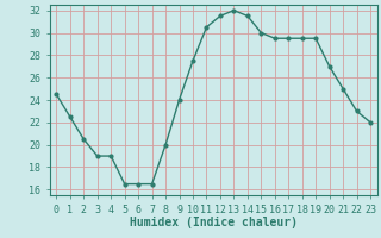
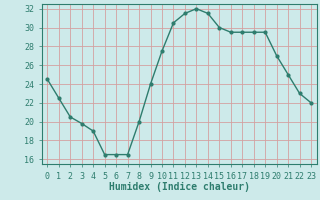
3: 19.0 -> 19.8
